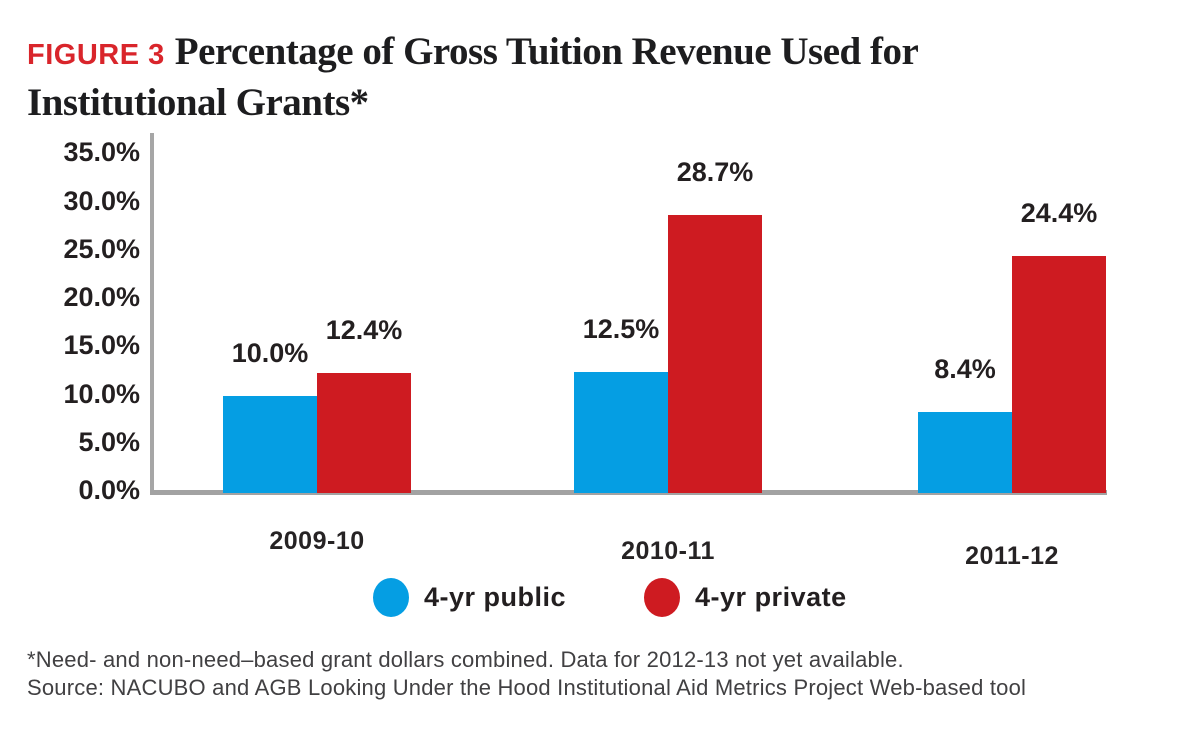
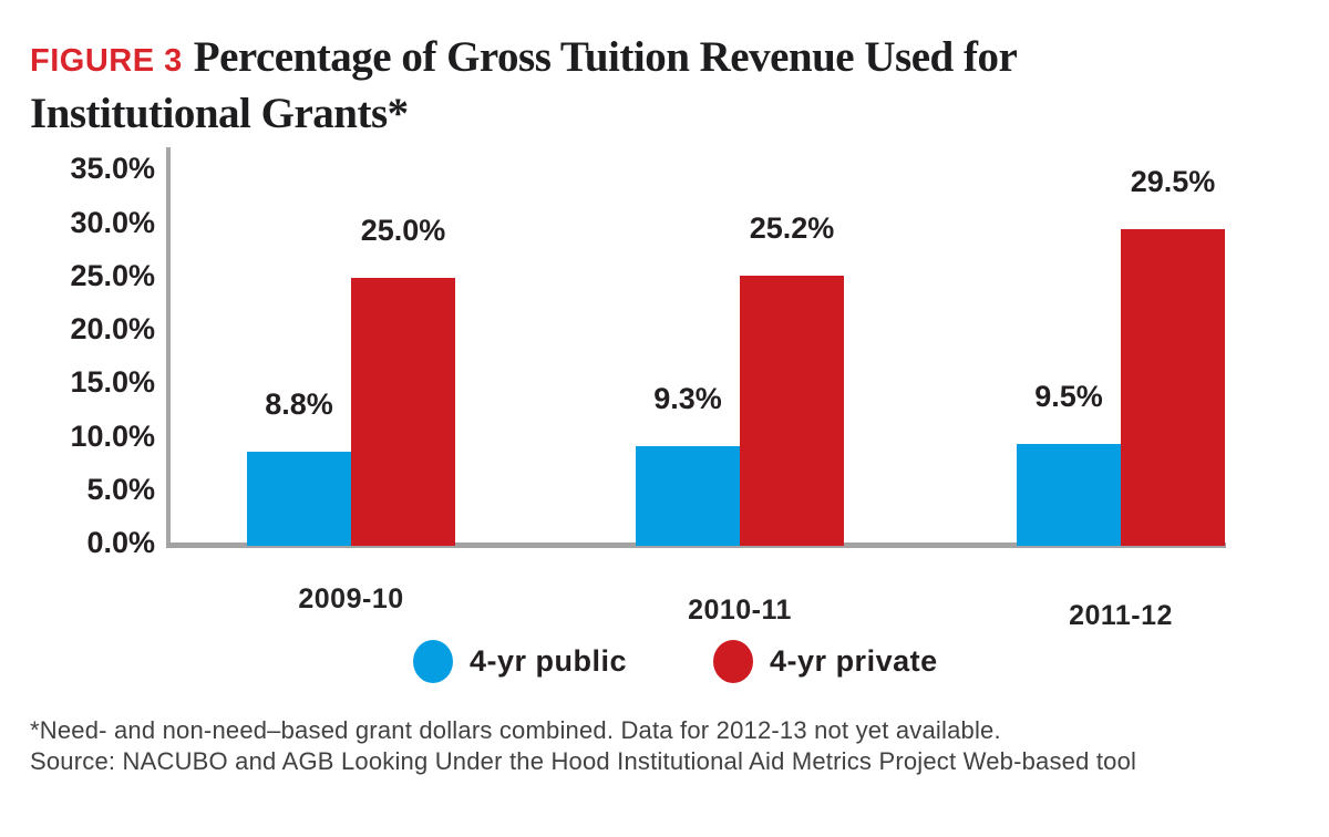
4-yr public/2009-10: 10.0% -> 8.8%
4-yr private/2009-10: 12.4% -> 25.0%
4-yr public/2010-11: 12.5% -> 9.3%
4-yr private/2010-11: 28.7% -> 25.2%
4-yr public/2011-12: 8.4% -> 9.5%
4-yr private/2011-12: 24.4% -> 29.5%
